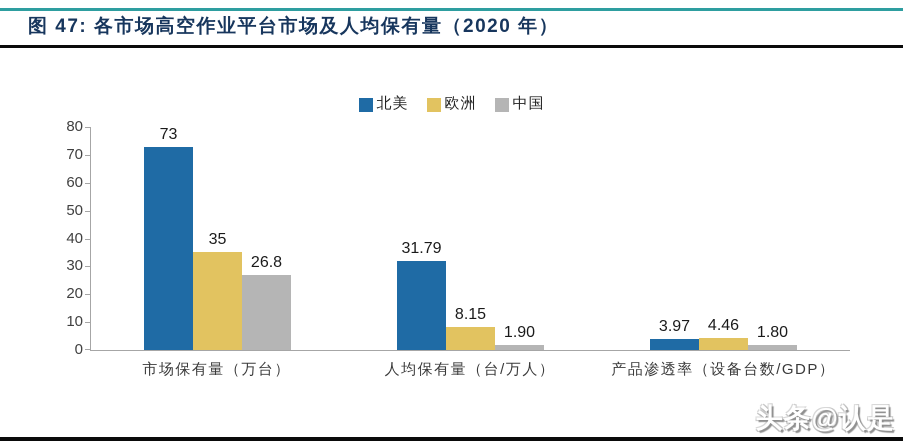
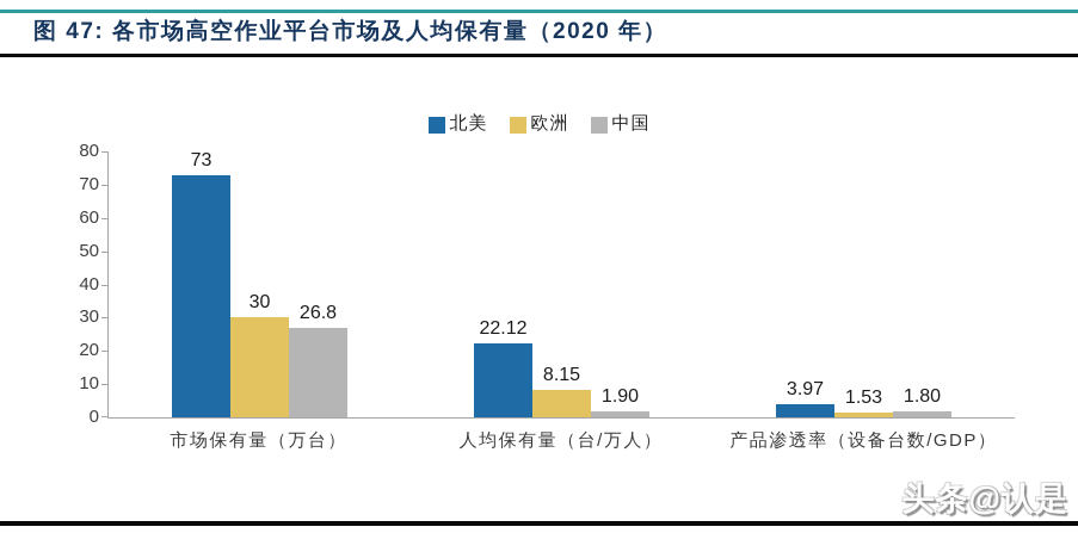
欧洲/市场保有量（万台）: 35 -> 30
北美/人均保有量（台/万人）: 31.79 -> 22.12
欧洲/产品渗透率（设备台数/GDP）: 4.46 -> 1.53
